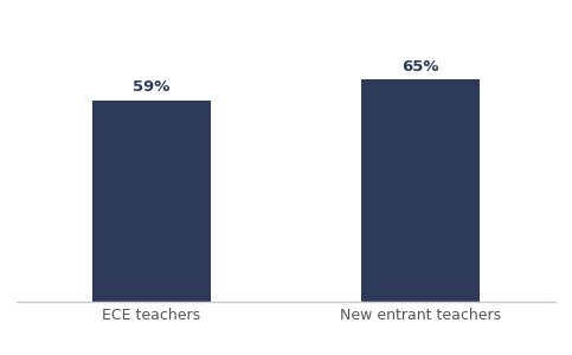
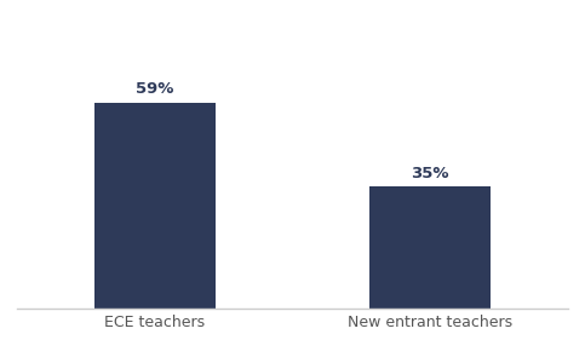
New entrant teachers: 65% -> 35%
